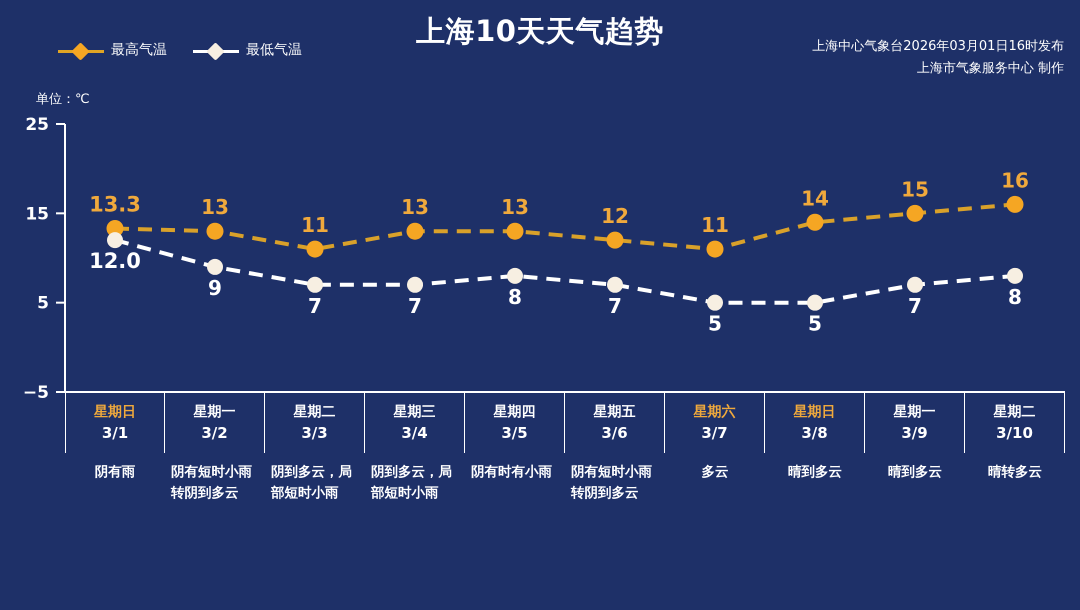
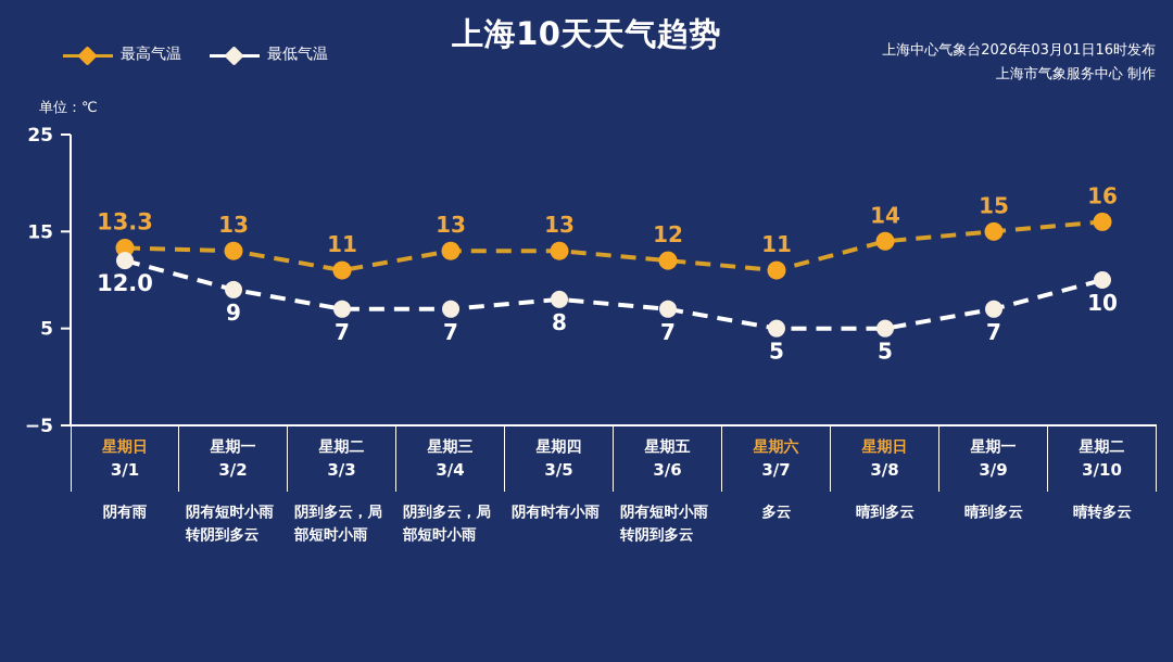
最低气温/3/10: 8 -> 10
